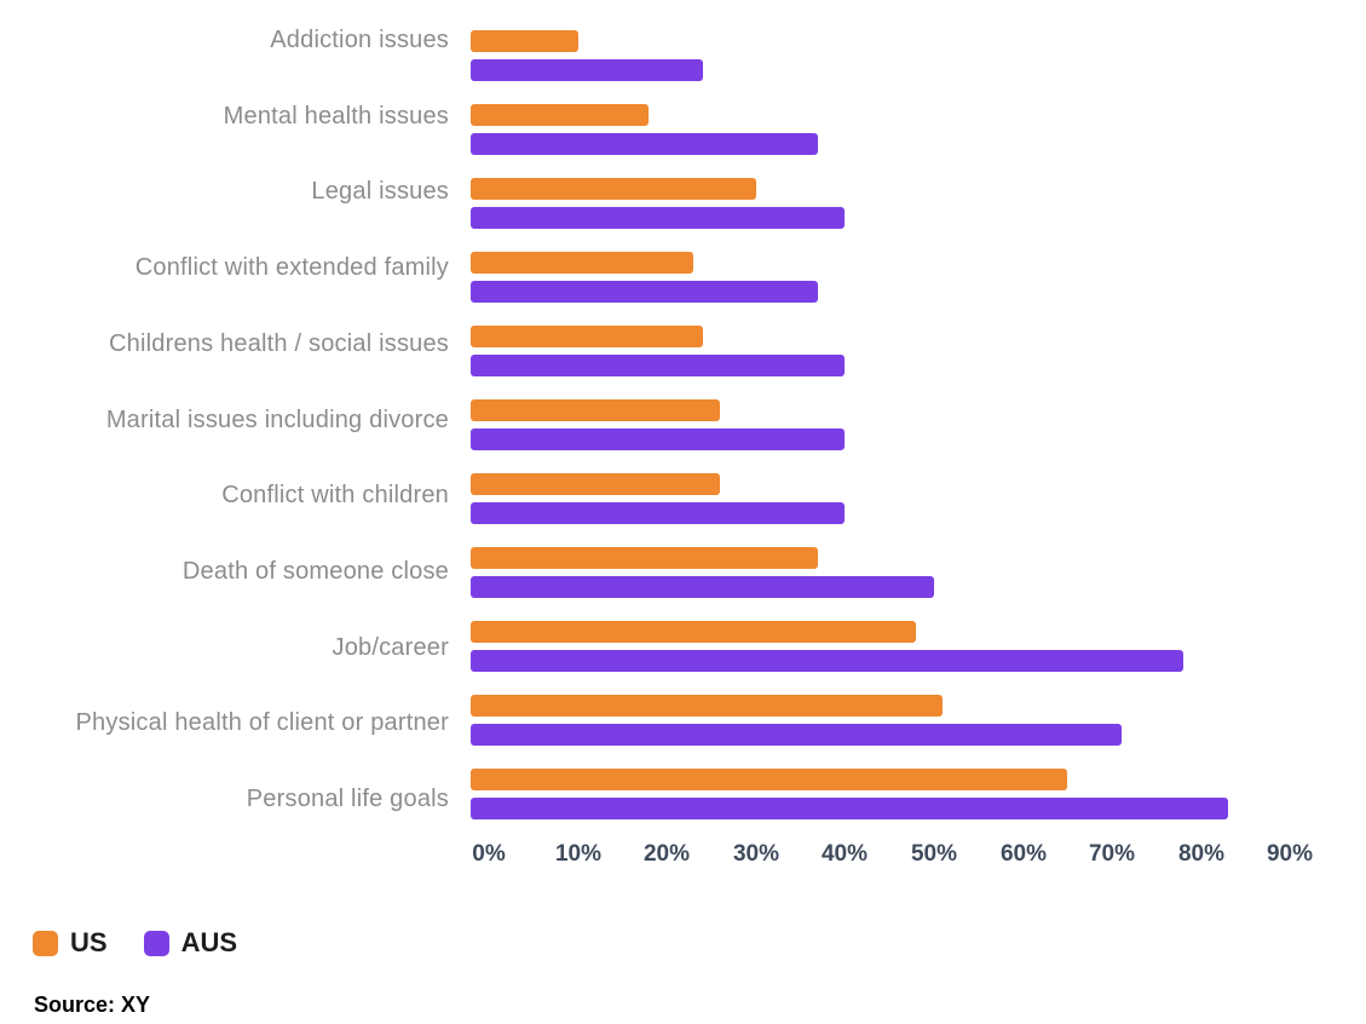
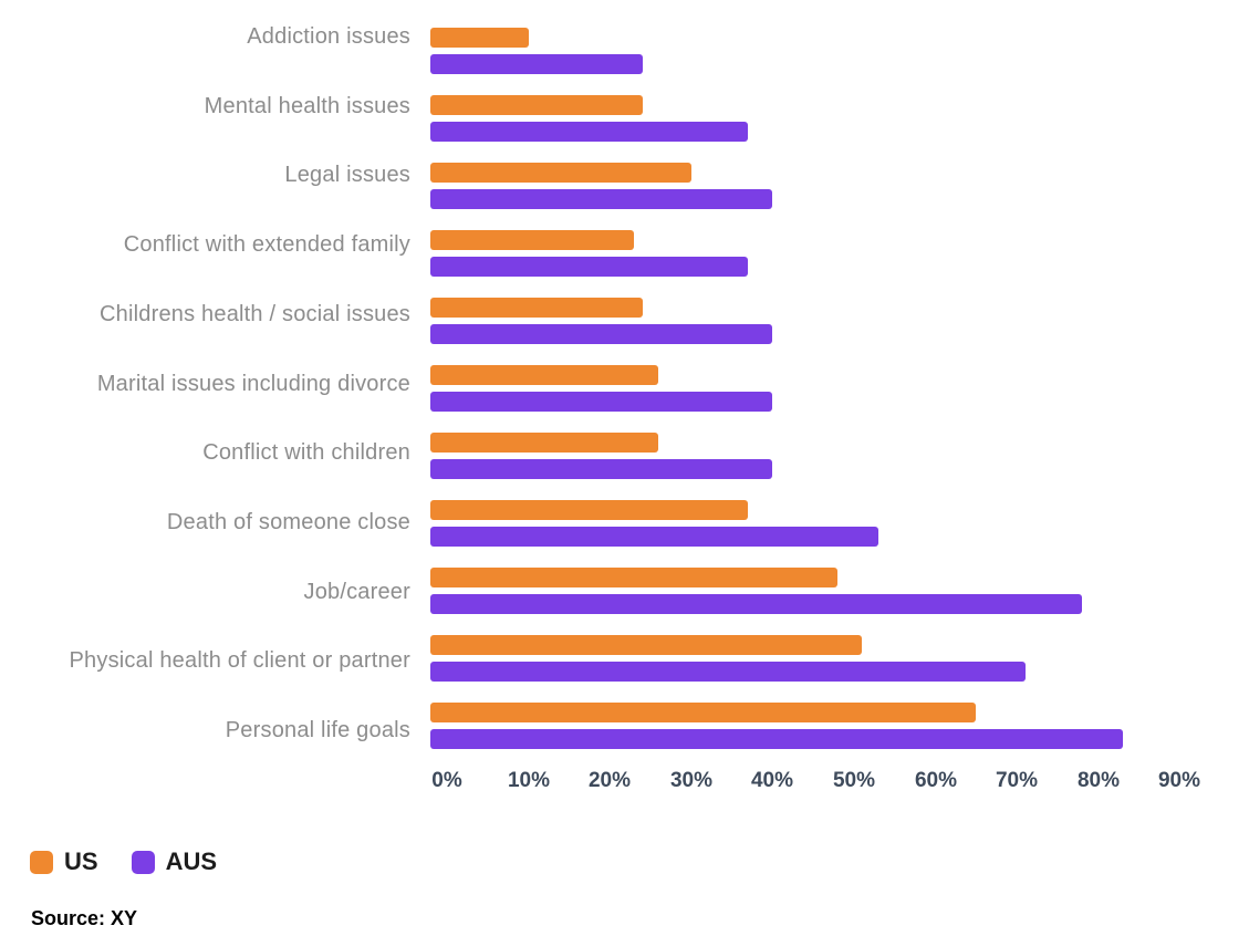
US/Mental health issues: 18% -> 24%
AUS/Death of someone close: 50% -> 53%
